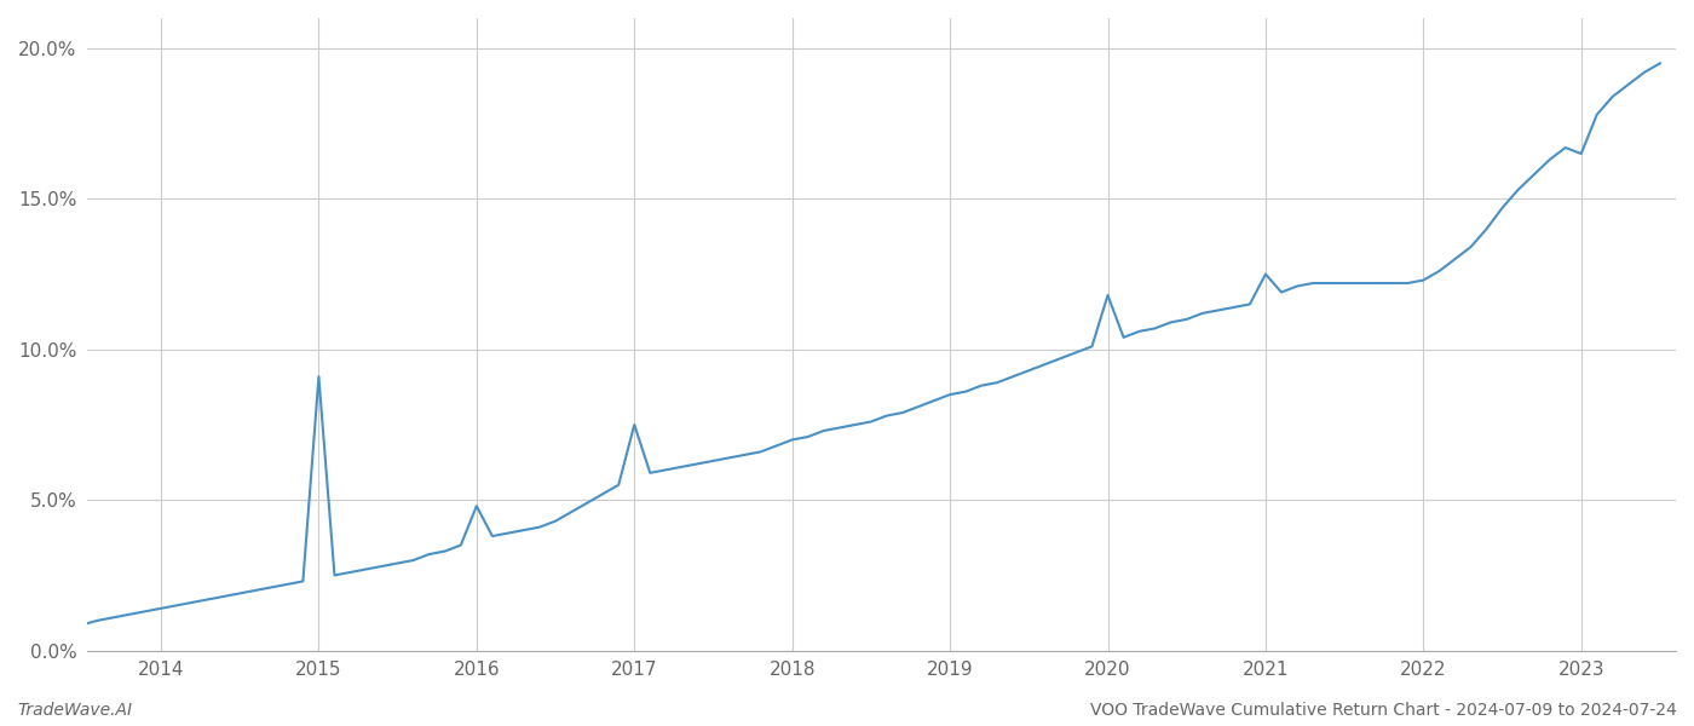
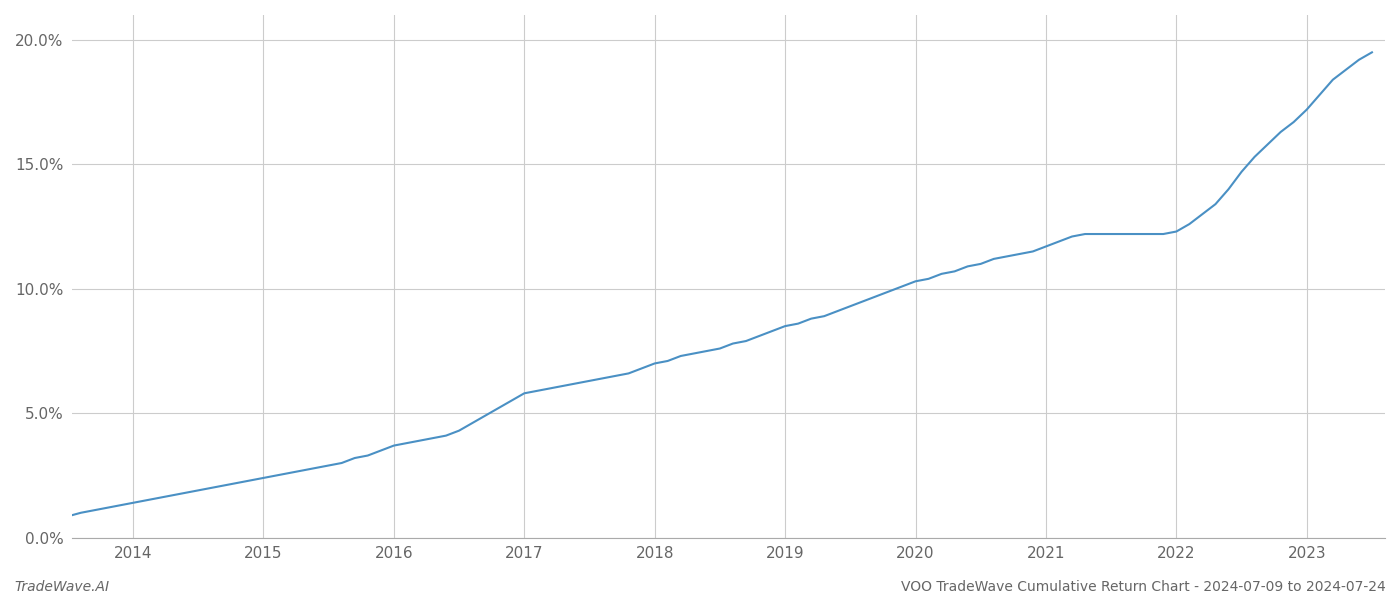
2015: 9.1% -> 2.4%
2016: 4.8% -> 3.7%
2017: 7.5% -> 5.8%
2020: 11.8% -> 10.3%
2021: 12.5% -> 11.7%
2023: 16.5% -> 17.2%
